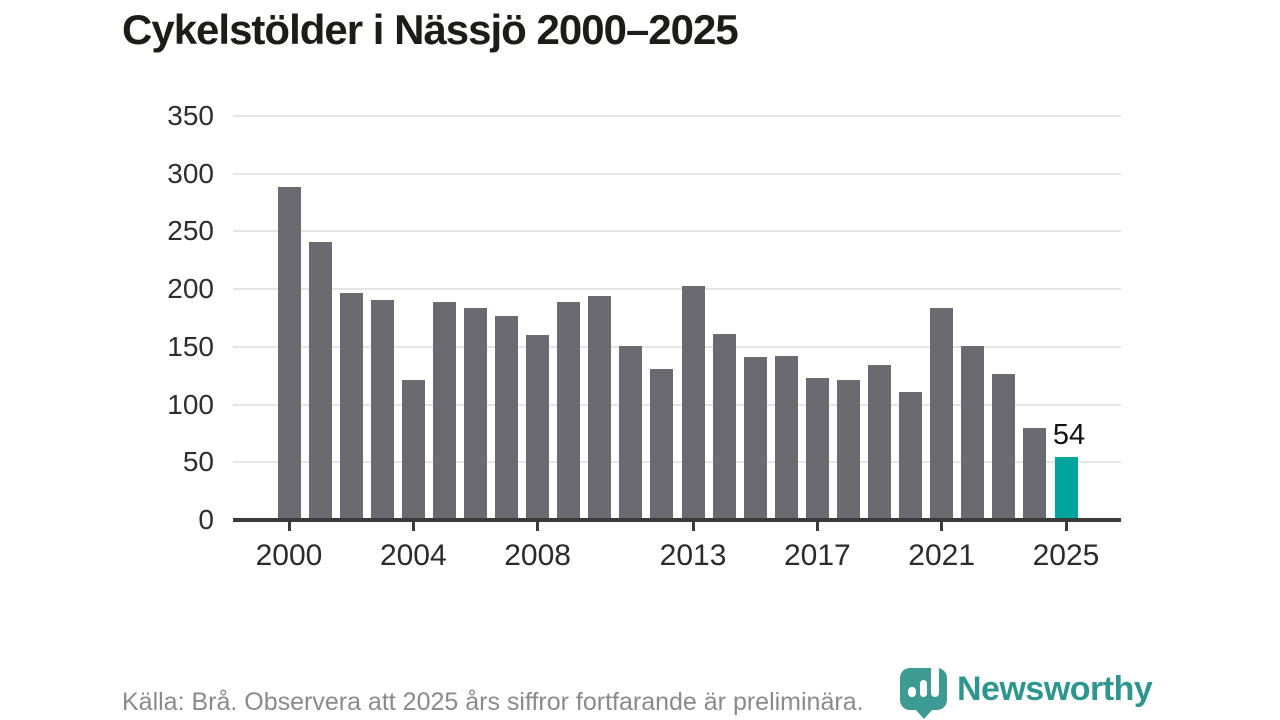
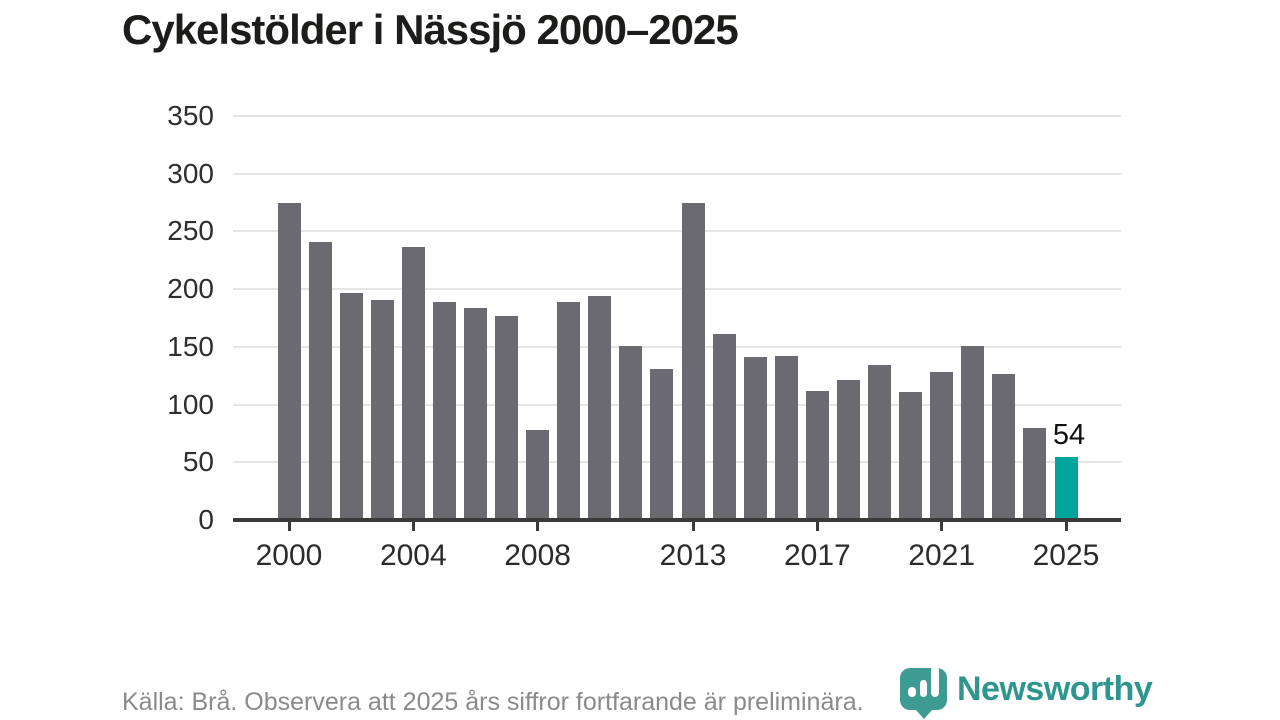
2000: 288 -> 274
2004: 120 -> 236
2008: 159 -> 77
2013: 202 -> 274
2017: 122 -> 111
2021: 183 -> 127
